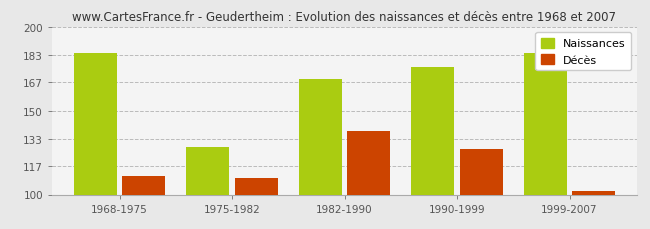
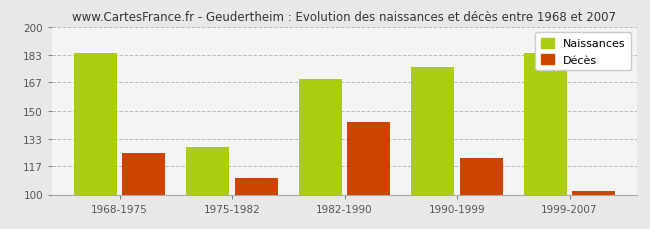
Décès/1968-1975: 111 -> 125
Décès/1982-1990: 138 -> 143
Décès/1990-1999: 127 -> 122
